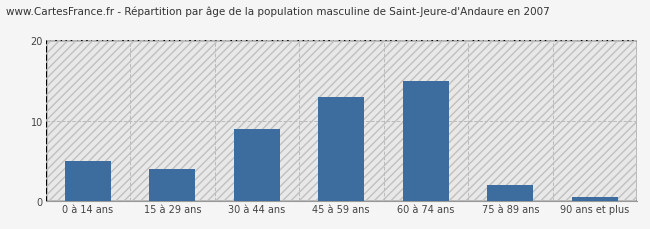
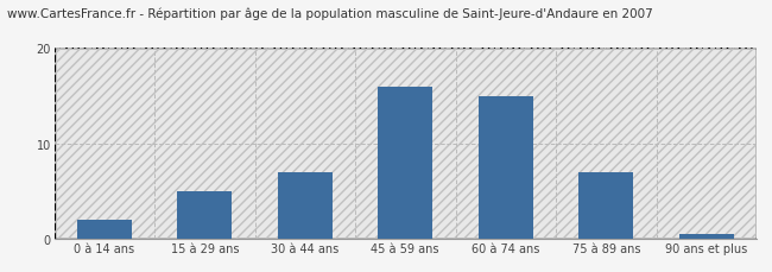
0 à 14 ans: 5.0 -> 2.0
15 à 29 ans: 4.0 -> 5.0
30 à 44 ans: 9.0 -> 7.0
45 à 59 ans: 13.0 -> 16.0
75 à 89 ans: 2.0 -> 7.0
